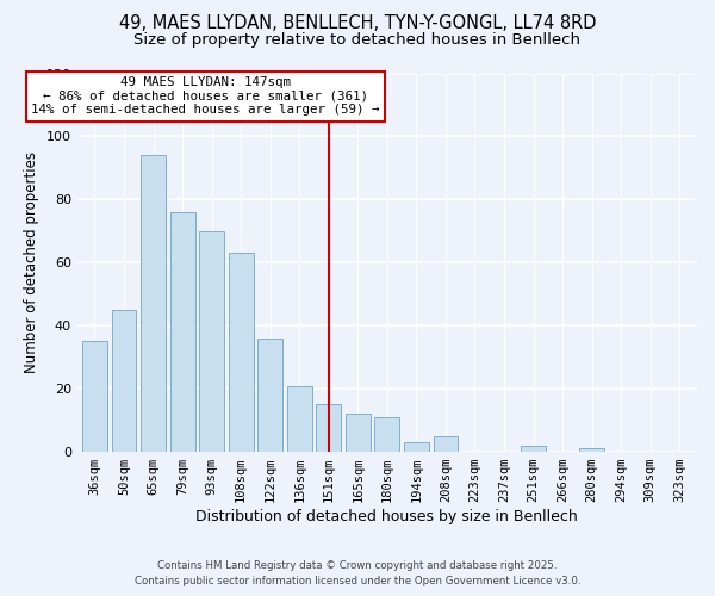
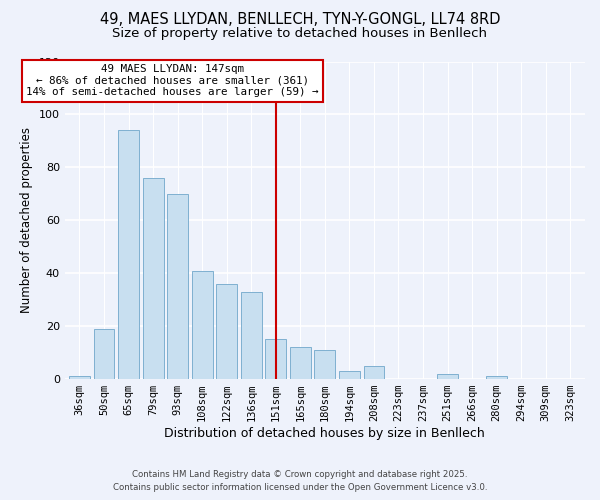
36sqm: 35 -> 1
50sqm: 45 -> 19
108sqm: 63 -> 41
136sqm: 21 -> 33
